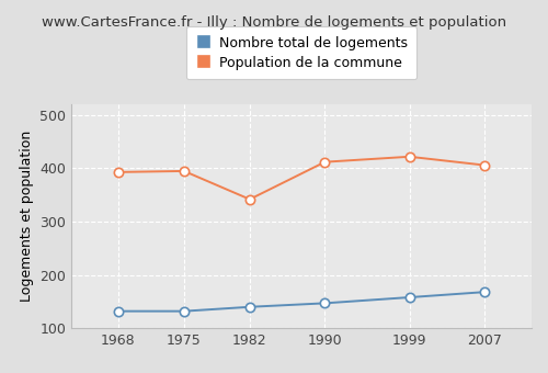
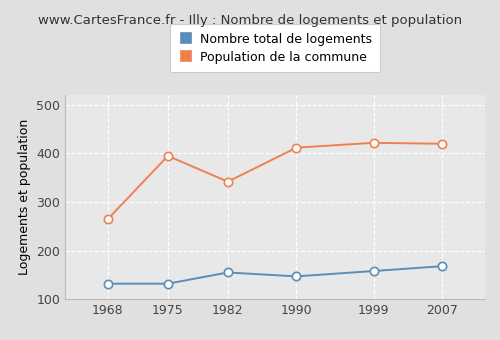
Population de la commune/1968: 393 -> 265
Nombre total de logements/1982: 140 -> 155
Population de la commune/2007: 406 -> 420
